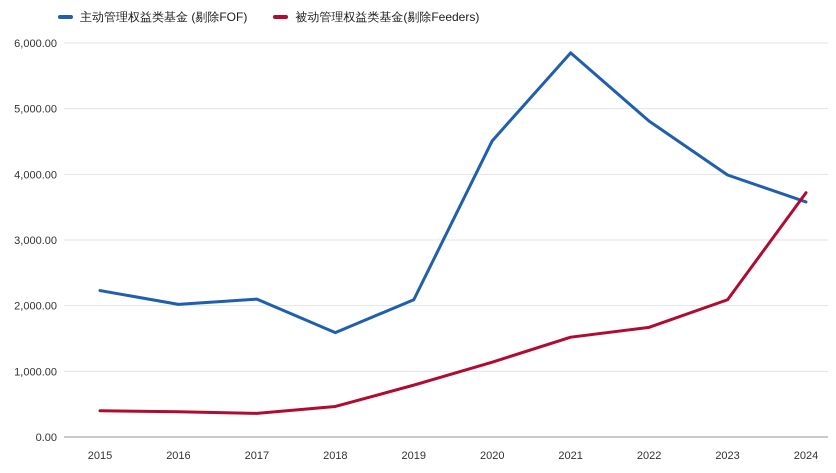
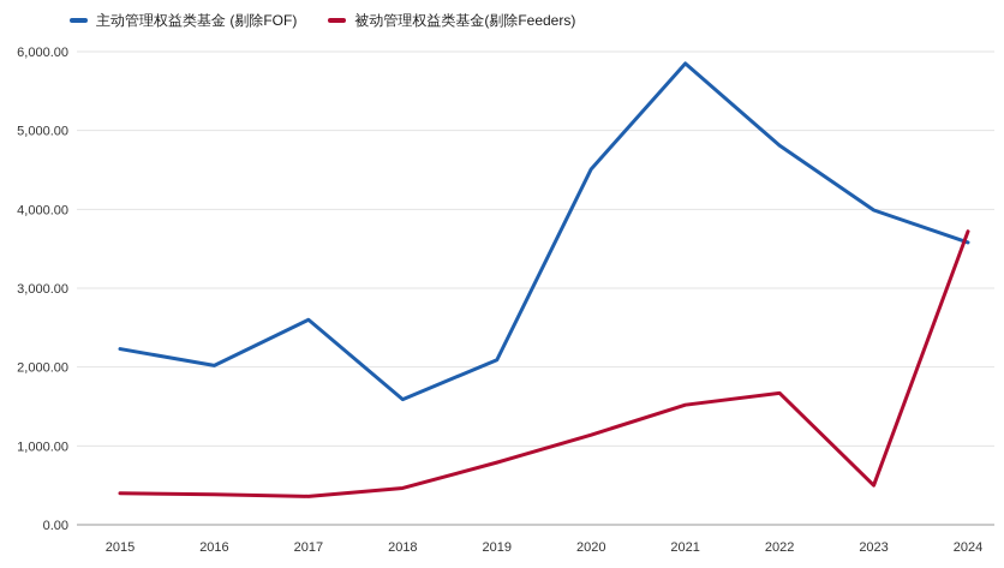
主动管理权益类基金 (剔除FOF)/2017: 2100 -> 2600
被动管理权益类基金(剔除Feeders)/2023: 2100 -> 500
